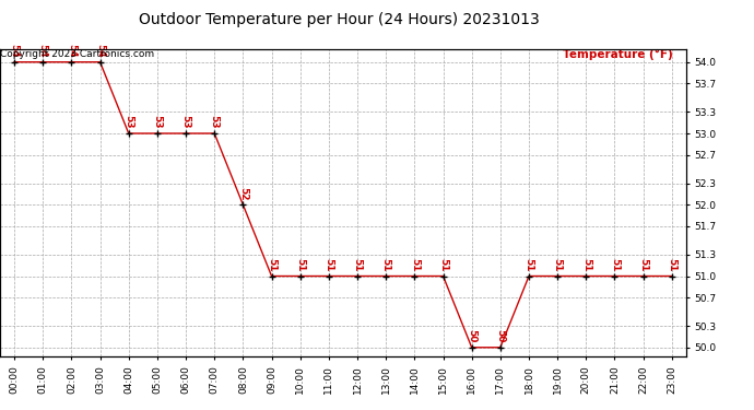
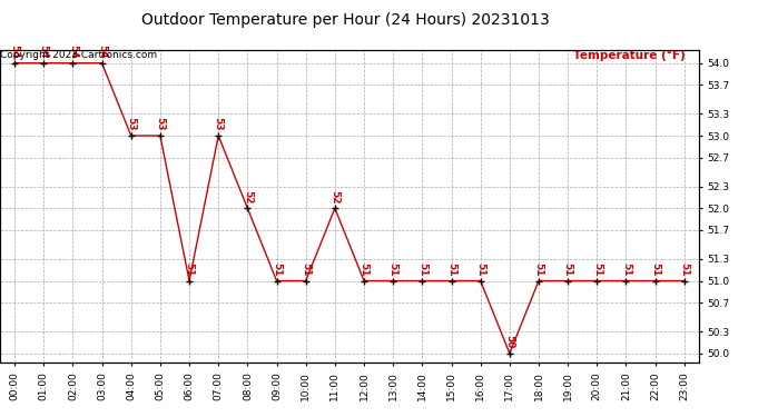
06:00: 53 -> 51
11:00: 51 -> 52
16:00: 50 -> 51
